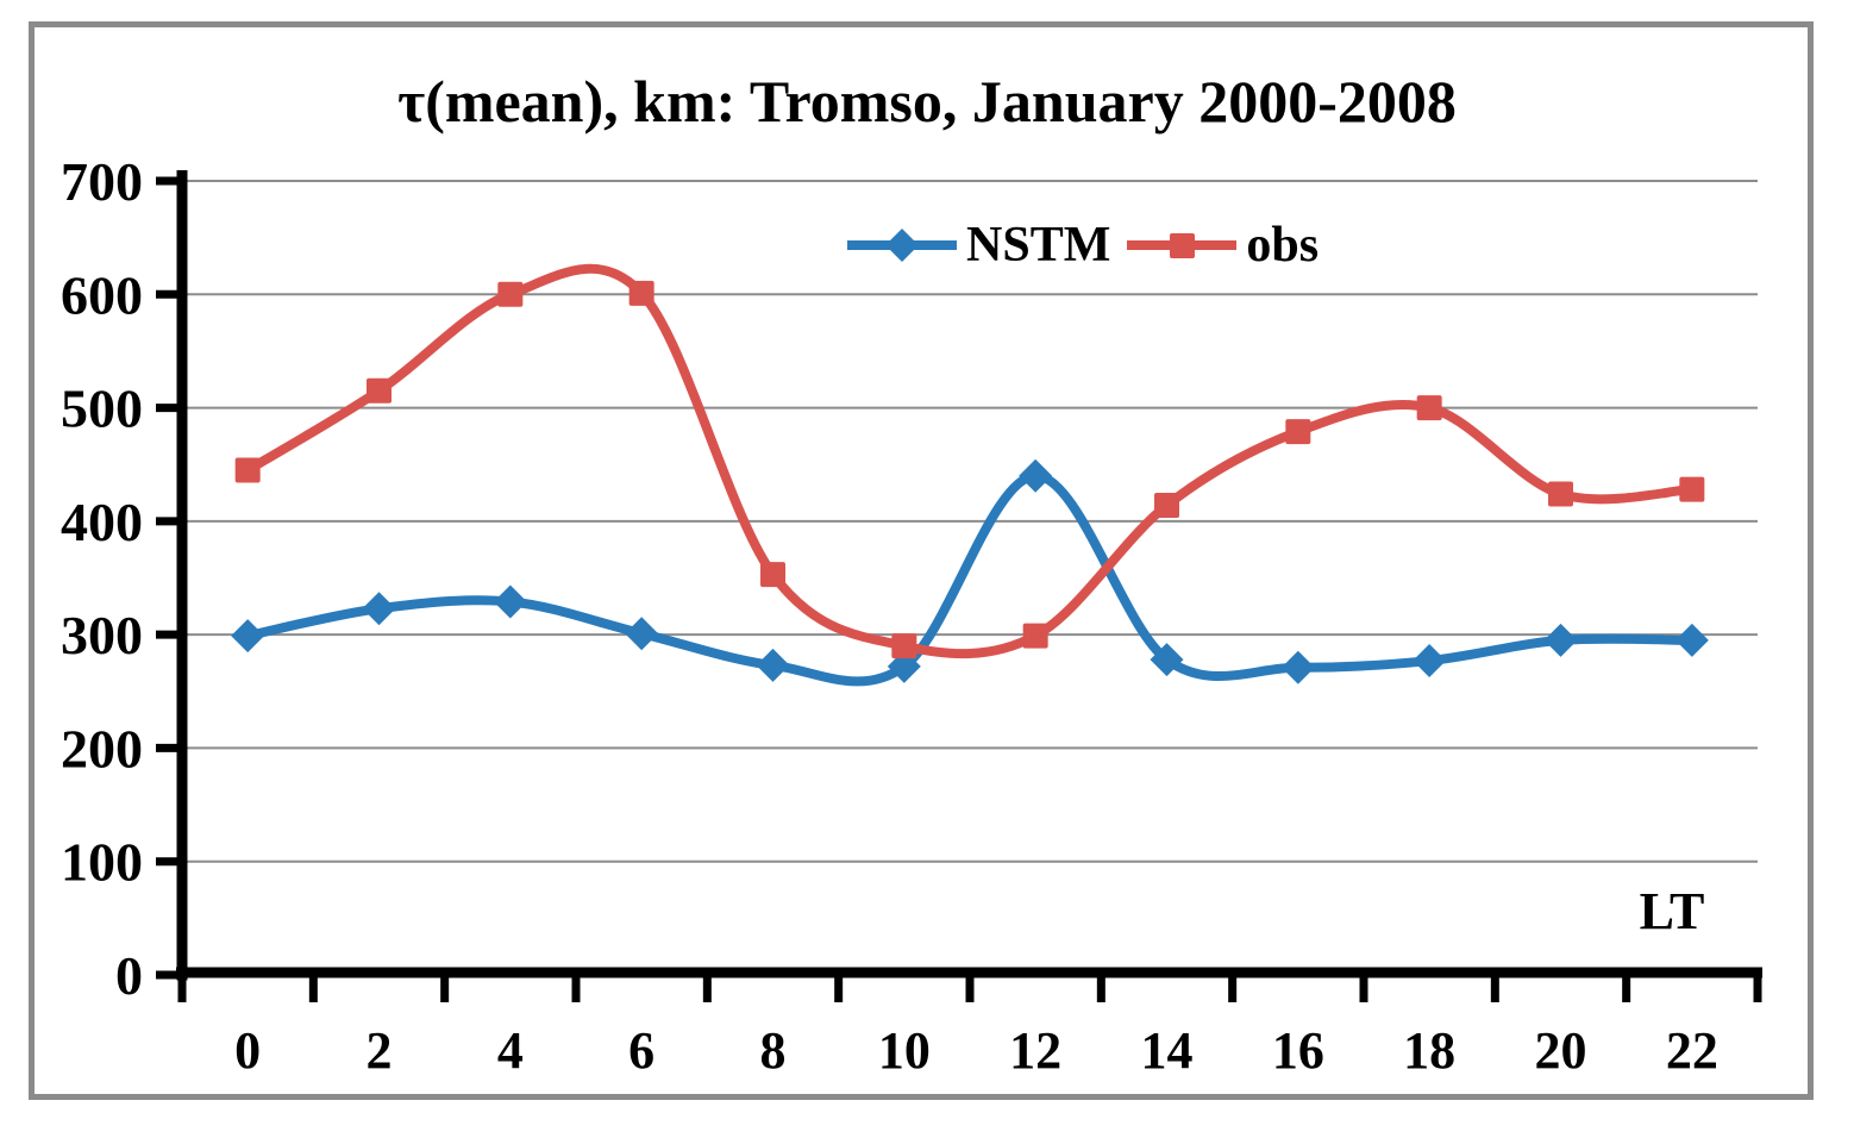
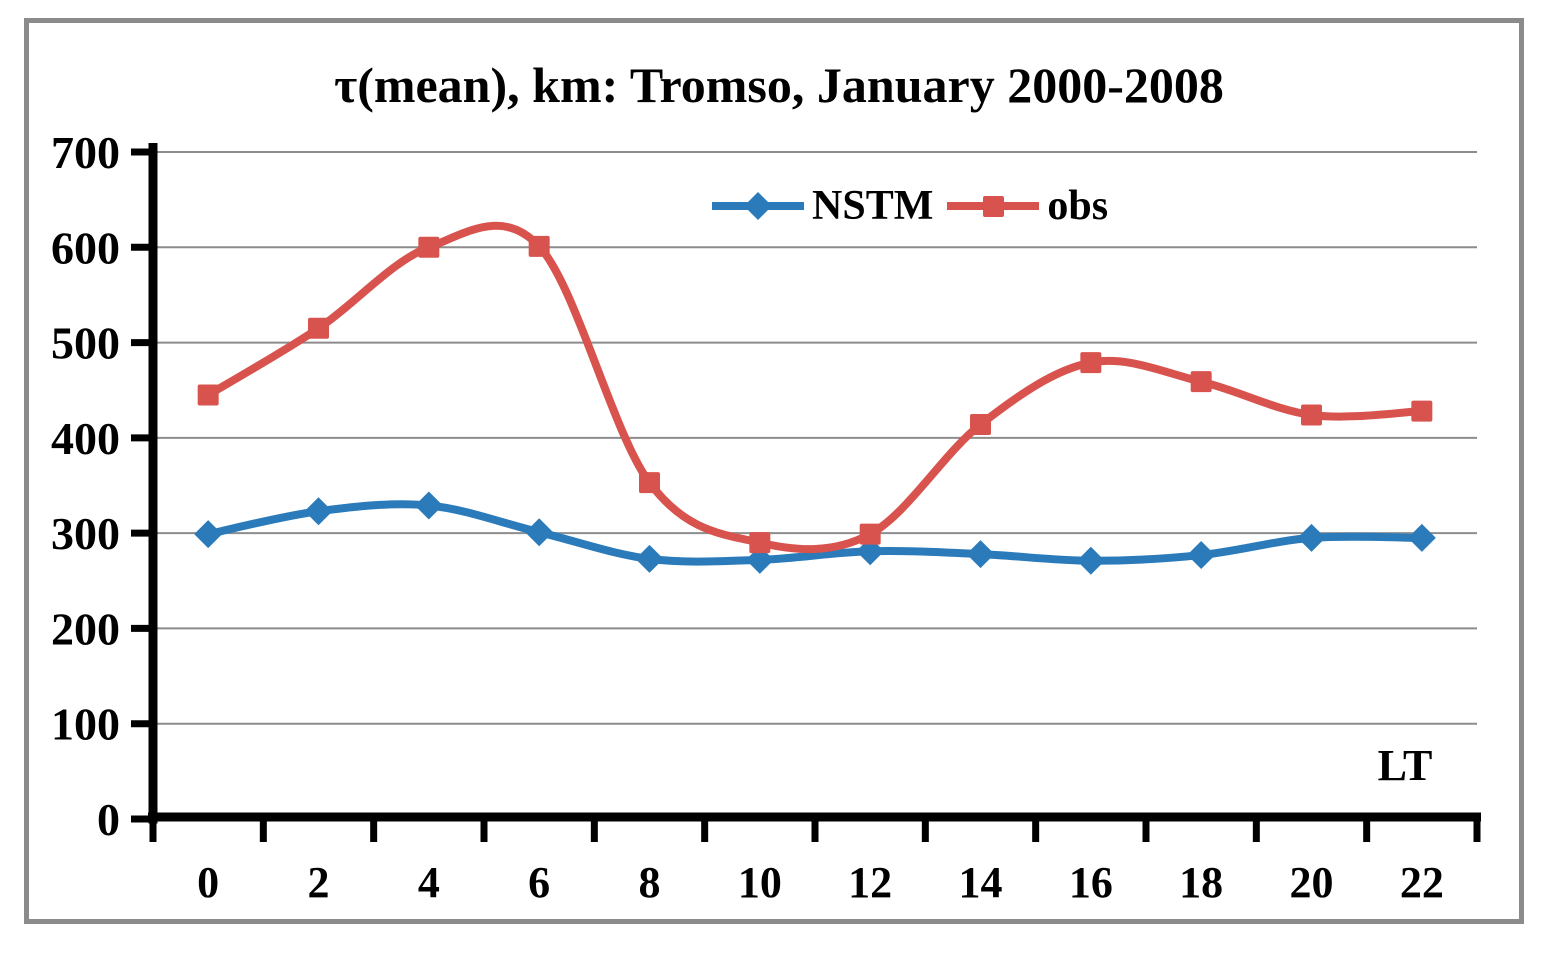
NSTM/12: 440 -> 280
obs/18: 500 -> 460
